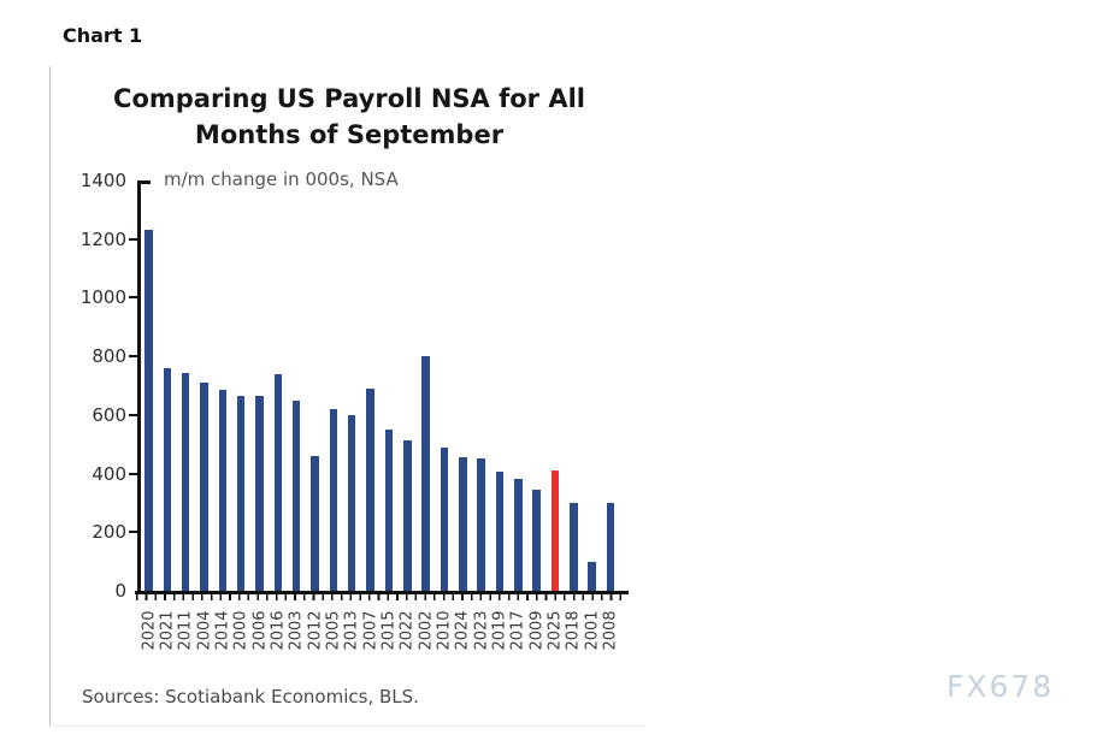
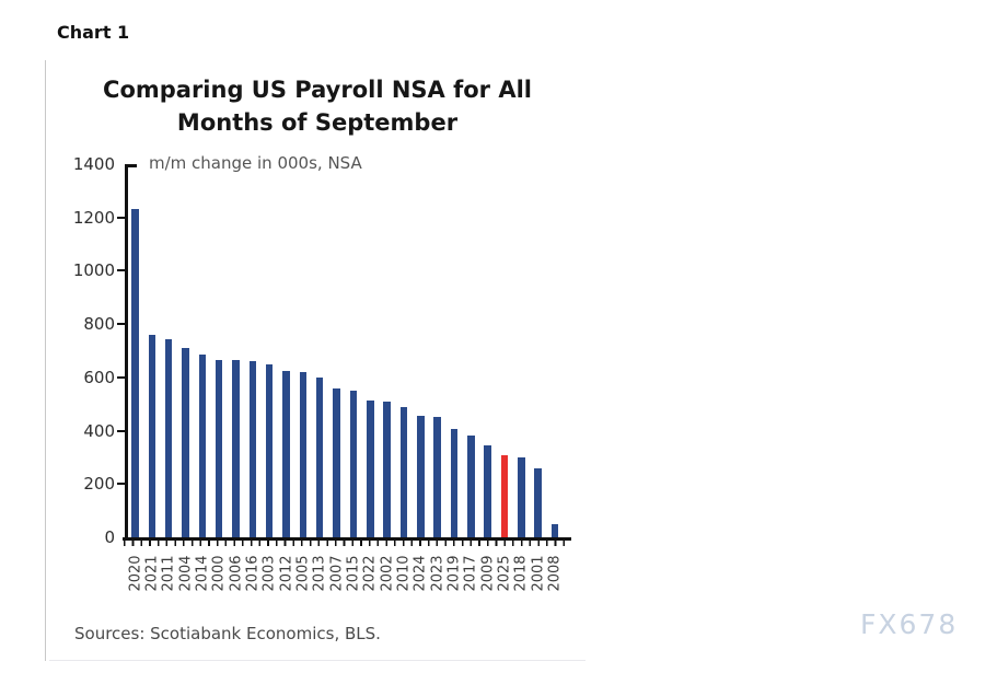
2016: 740 -> 660
2012: 460 -> 620
2007: 690 -> 560
2002: 800 -> 510
2025: 410 -> 310
2001: 100 -> 260
2008: 300 -> 50
